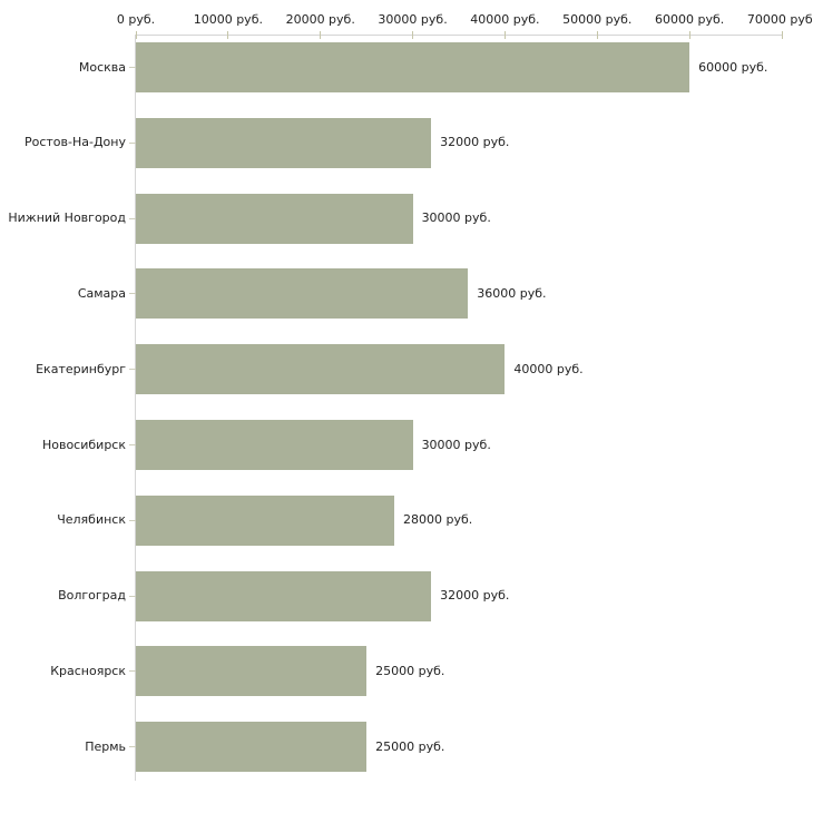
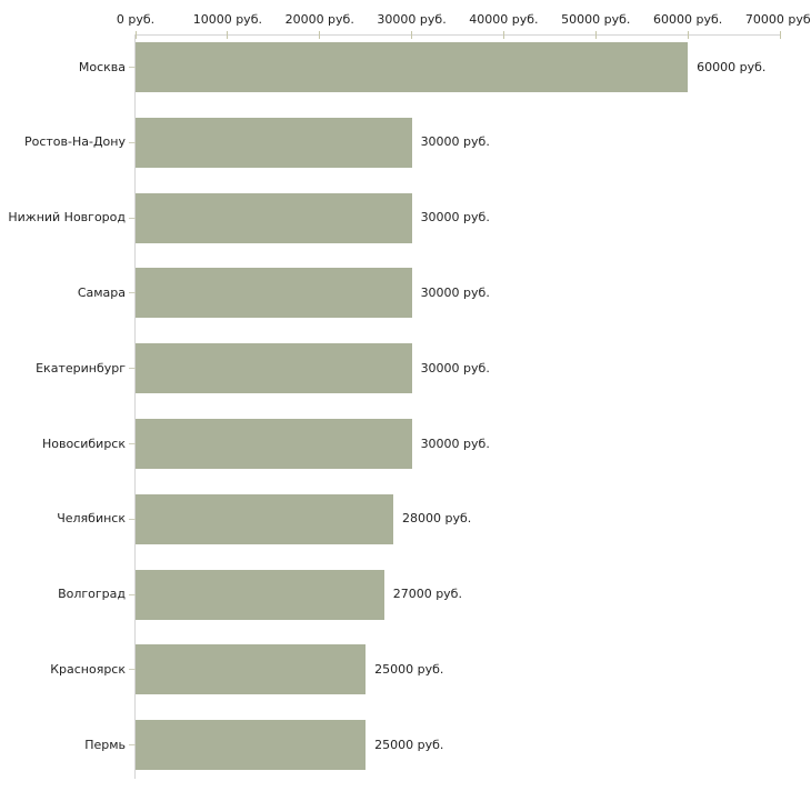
Ростов-На-Дону: 32000 -> 30000
Самара: 36000 -> 30000
Екатеринбург: 40000 -> 30000
Волгоград: 32000 -> 27000
